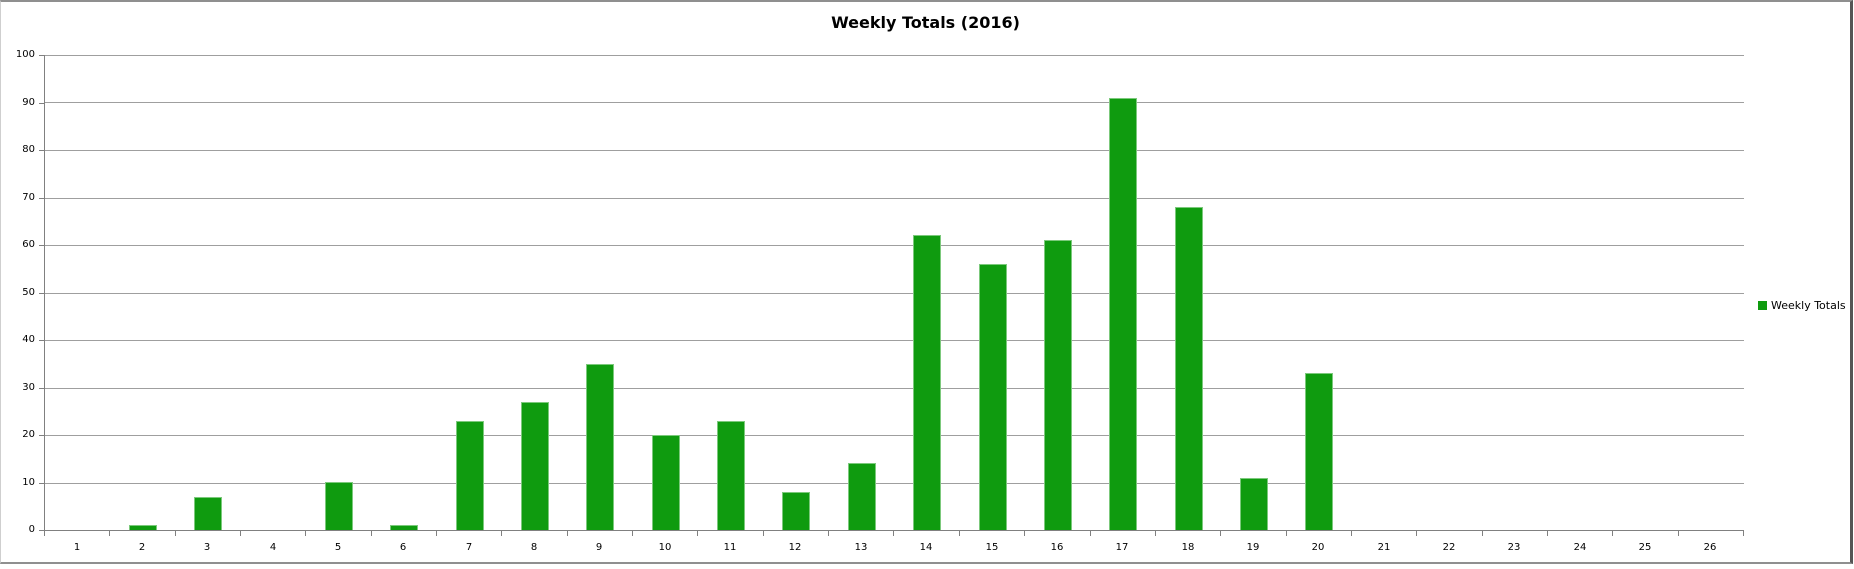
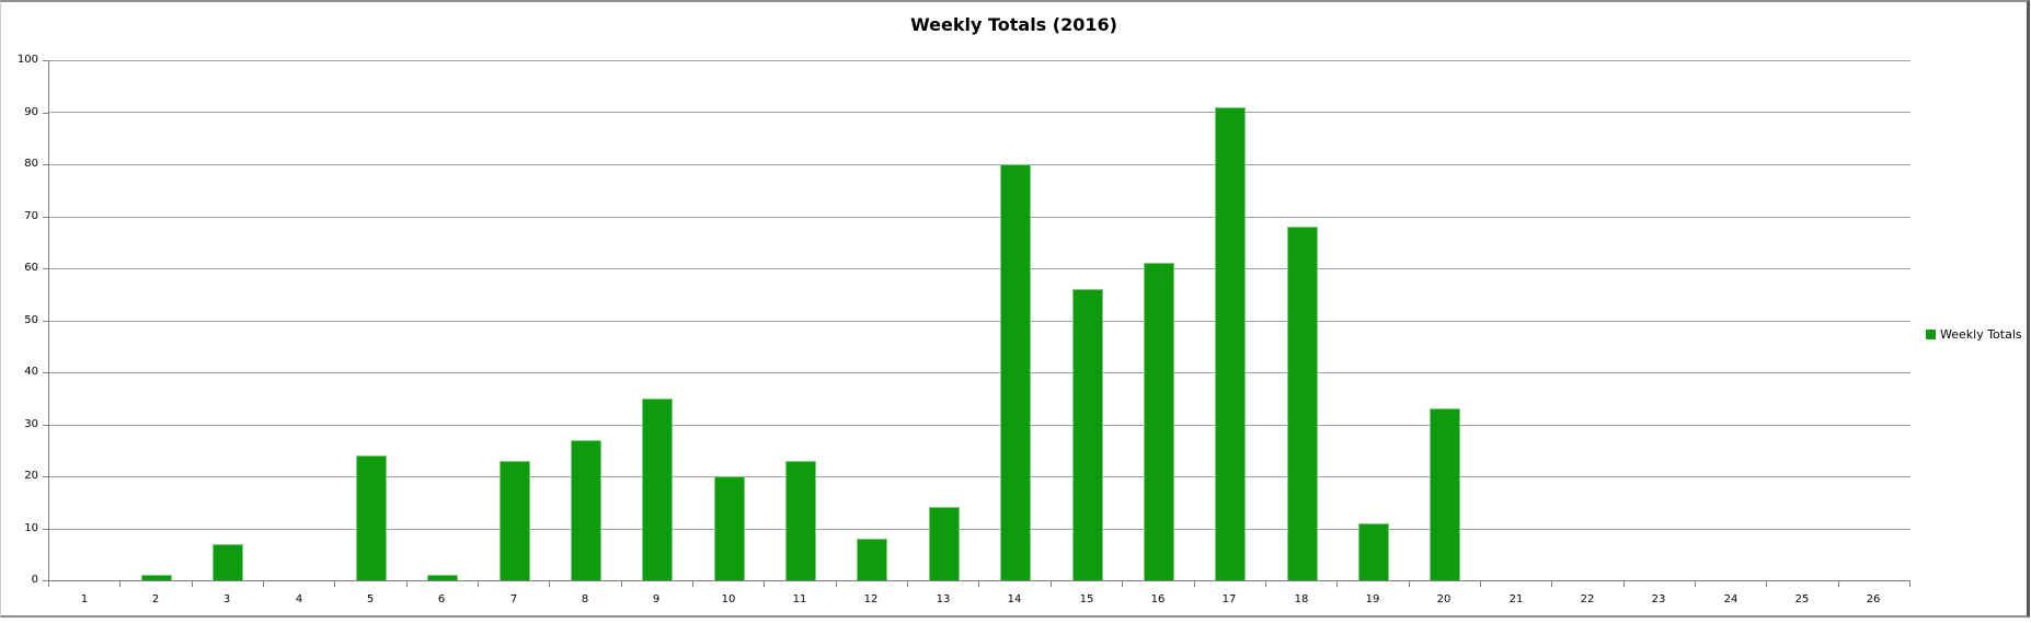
5: 10 -> 24
14: 62 -> 80
